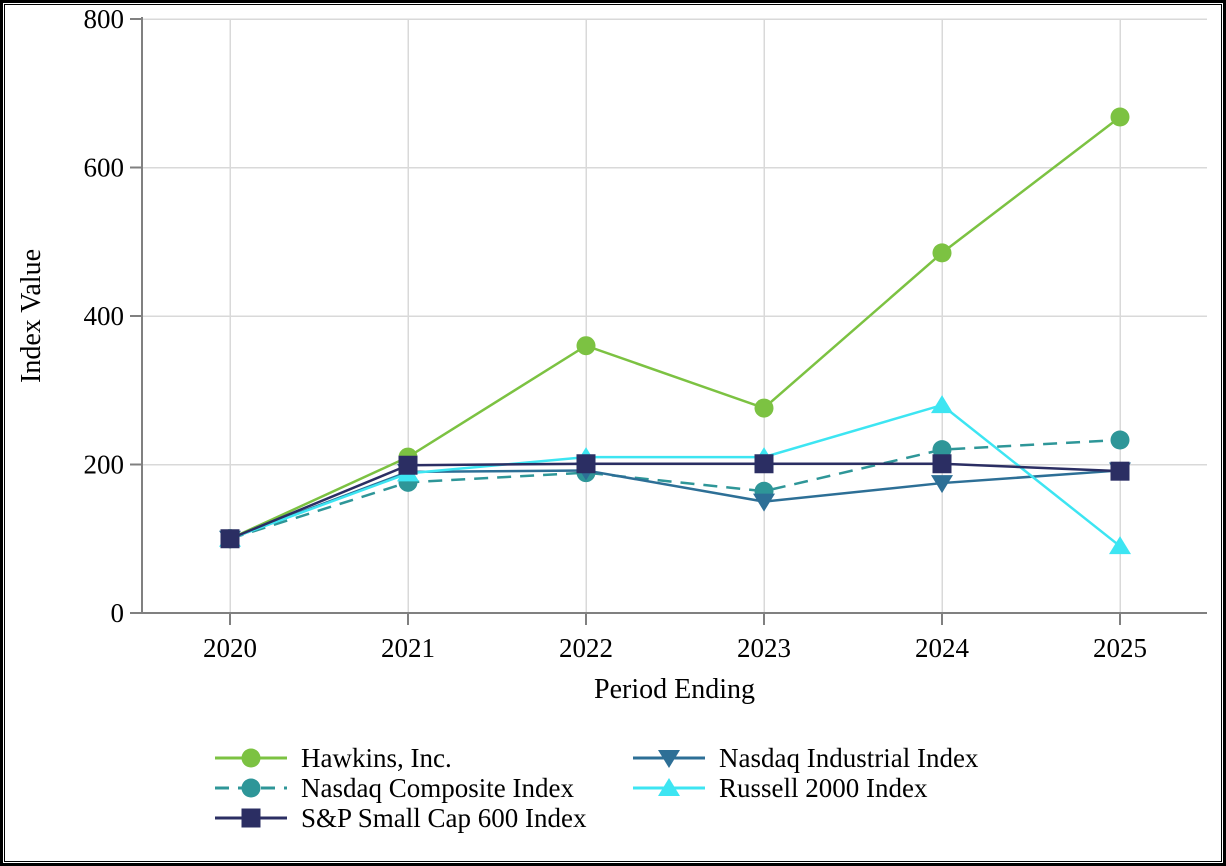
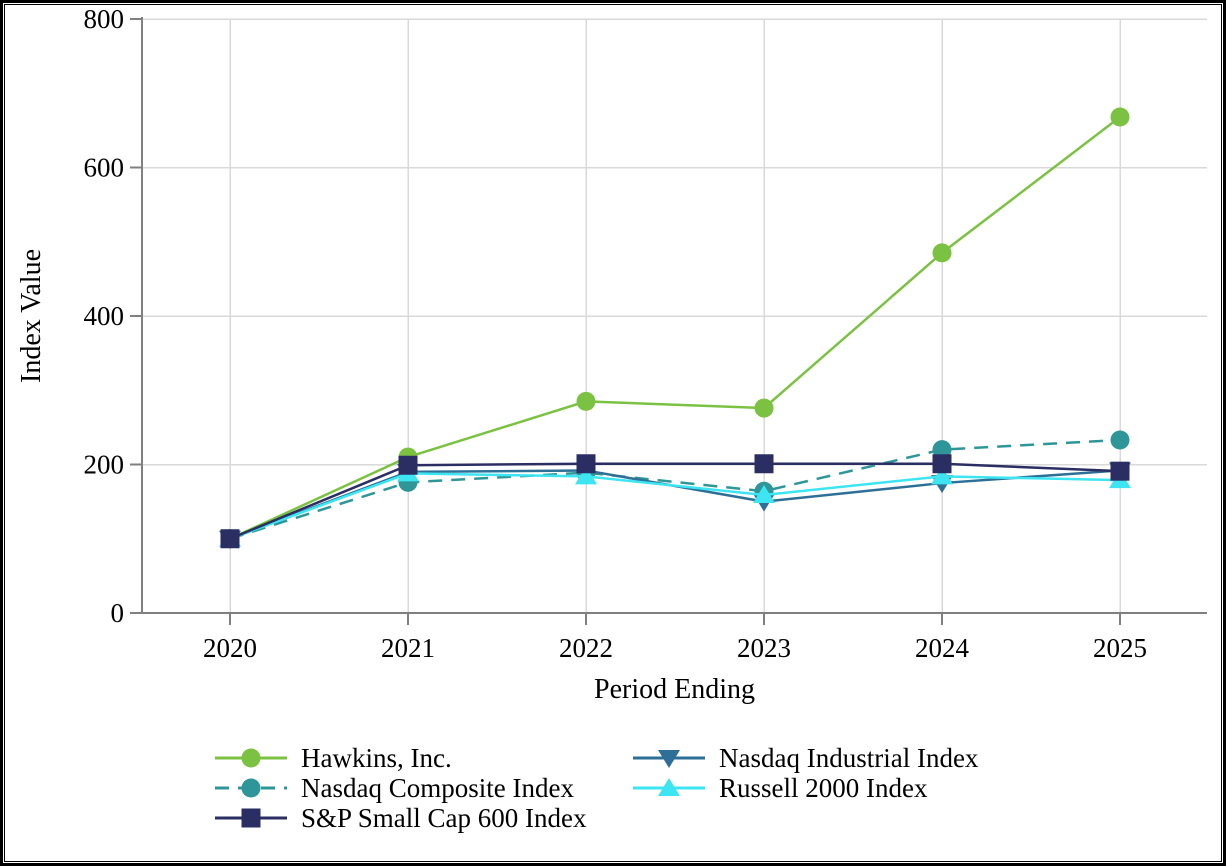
Hawkins, Inc./2022: 360 -> 280
Russell 2000 Index/2022: 210 -> 180
Russell 2000 Index/2023: 210 -> 160
Russell 2000 Index/2024: 280 -> 180
Russell 2000 Index/2025: 90 -> 180
